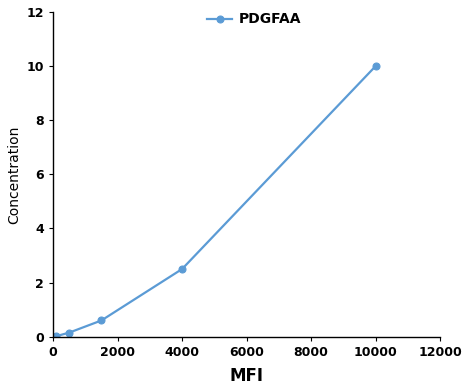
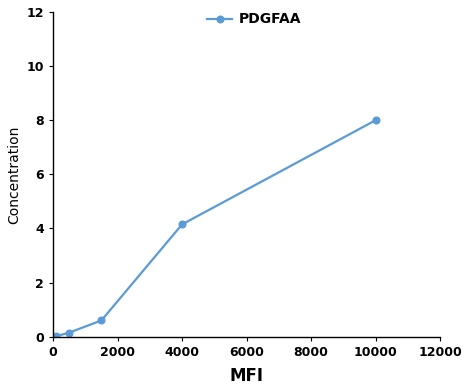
4000: 2.50 -> 4.15
10000: 10.00 -> 8.00
